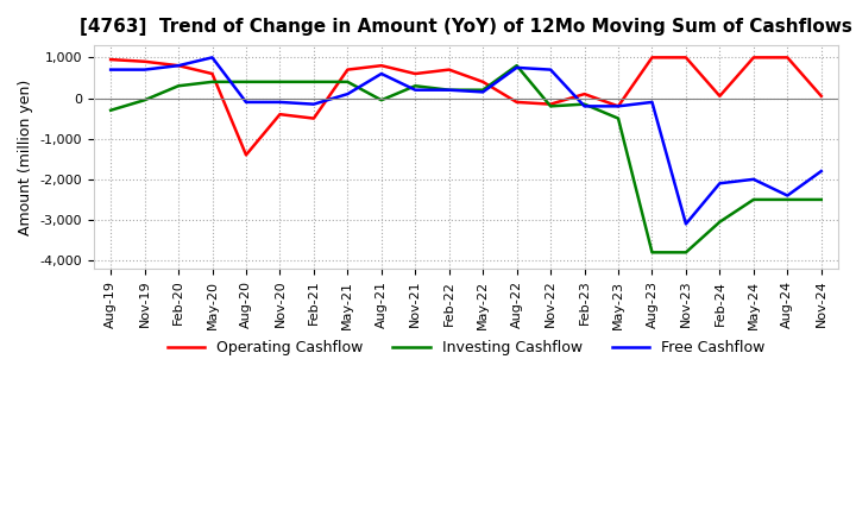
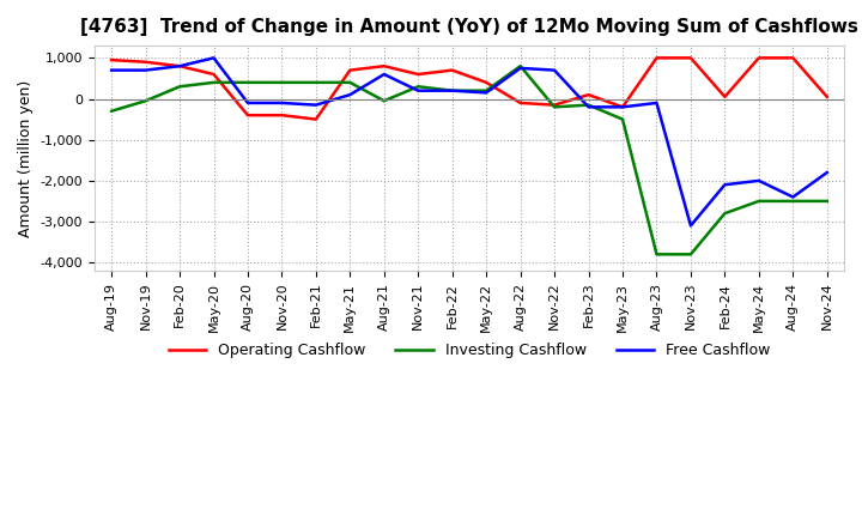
Operating Cashflow/Aug-20: -1,400 -> -400
Investing Cashflow/Feb-24: -3,050 -> -2,800
